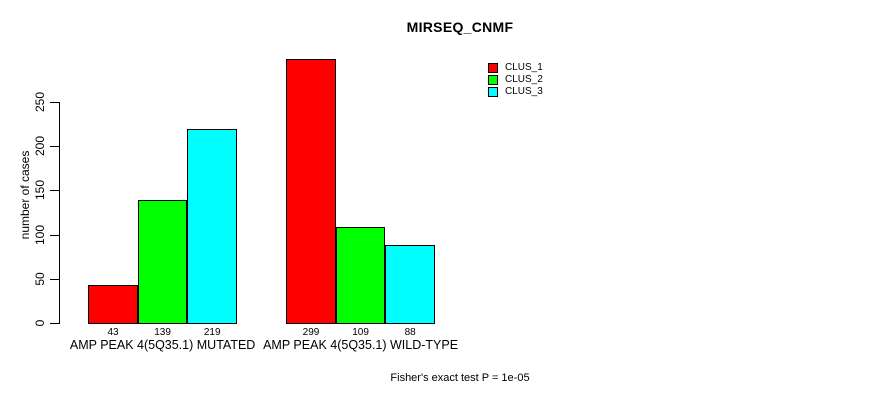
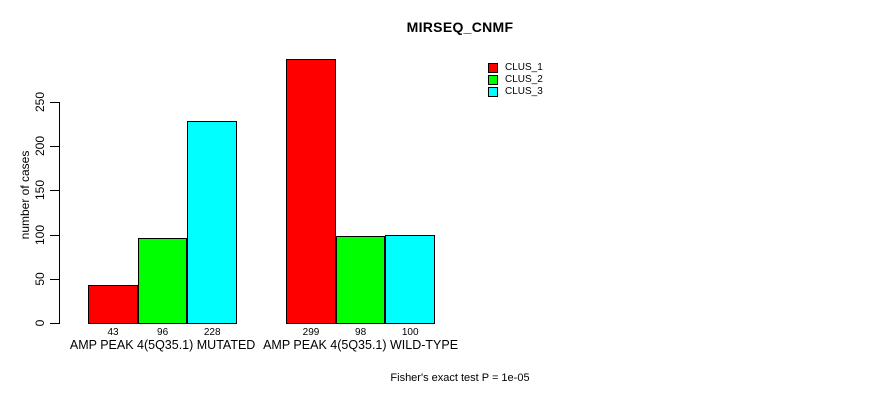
CLUS_2/AMP PEAK 4(5Q35.1) MUTATED: 139 -> 96
CLUS_3/AMP PEAK 4(5Q35.1) MUTATED: 219 -> 228
CLUS_2/AMP PEAK 4(5Q35.1) WILD-TYPE: 109 -> 98
CLUS_3/AMP PEAK 4(5Q35.1) WILD-TYPE: 88 -> 100
